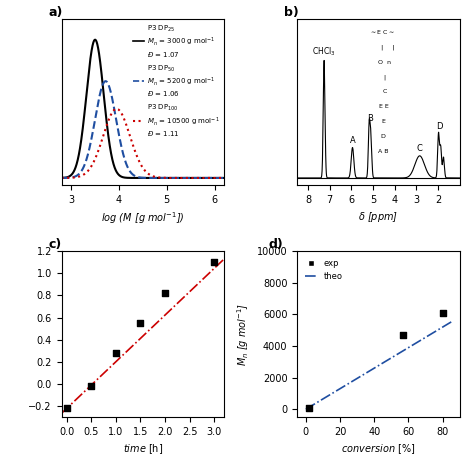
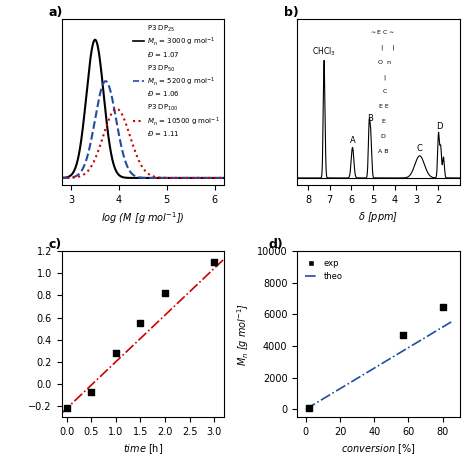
0.5: -0.02 -> -0.07
80: 6100 -> 6500
